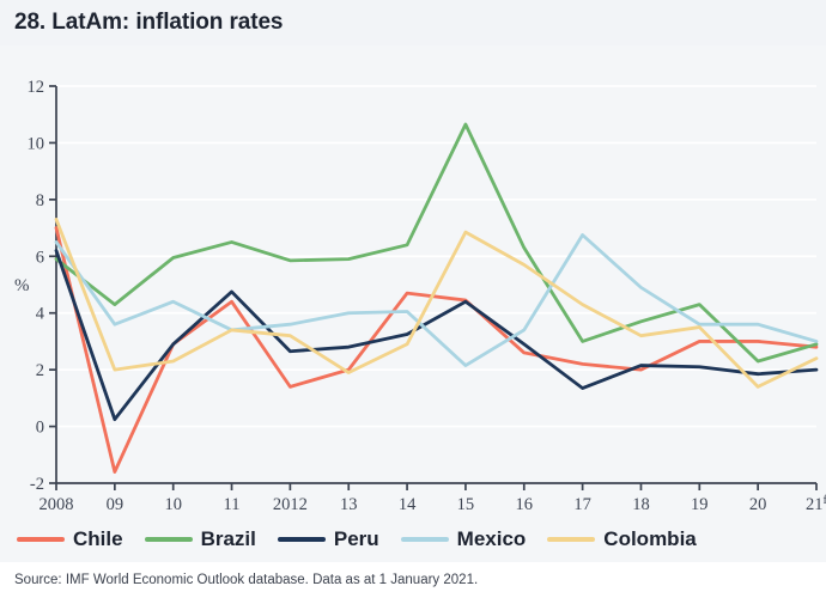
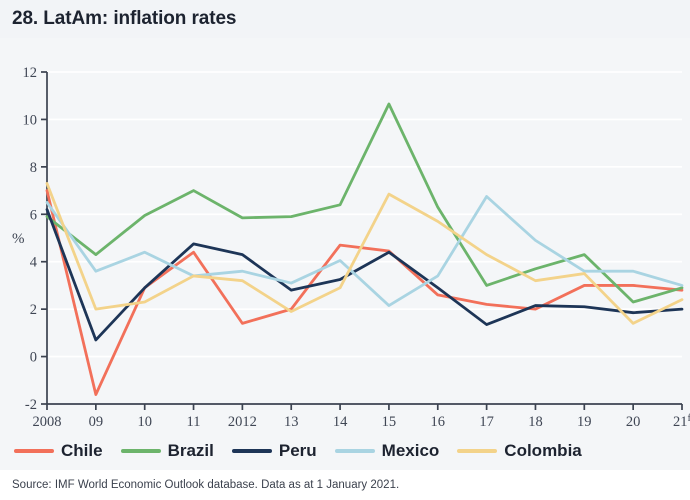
Peru/09: 0.2 -> 0.7
Brazil/11: 6.5 -> 7.0
Peru/2012: 2.6 -> 4.3
Mexico/13: 4.0 -> 3.1
